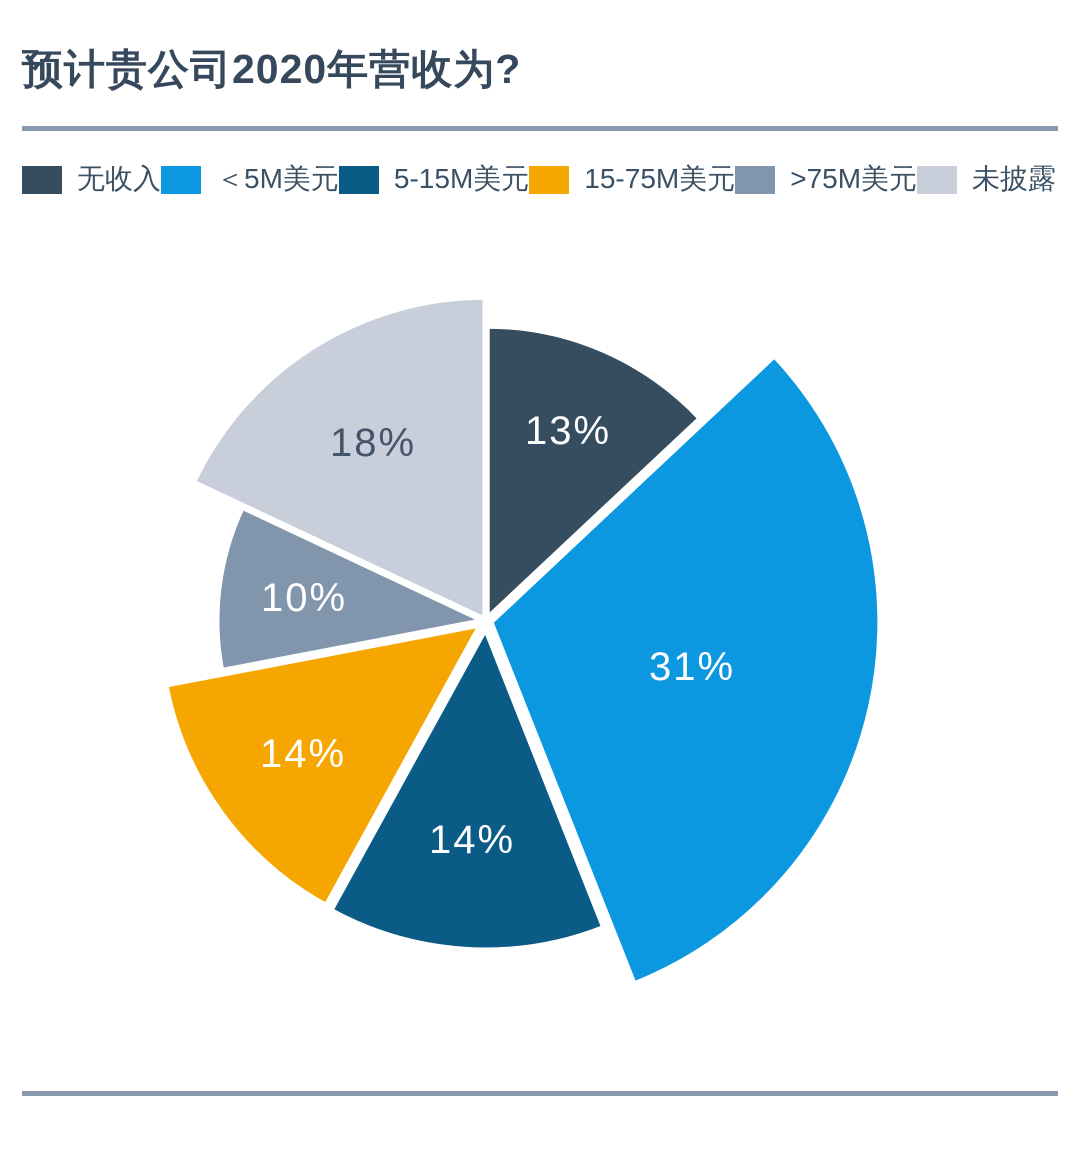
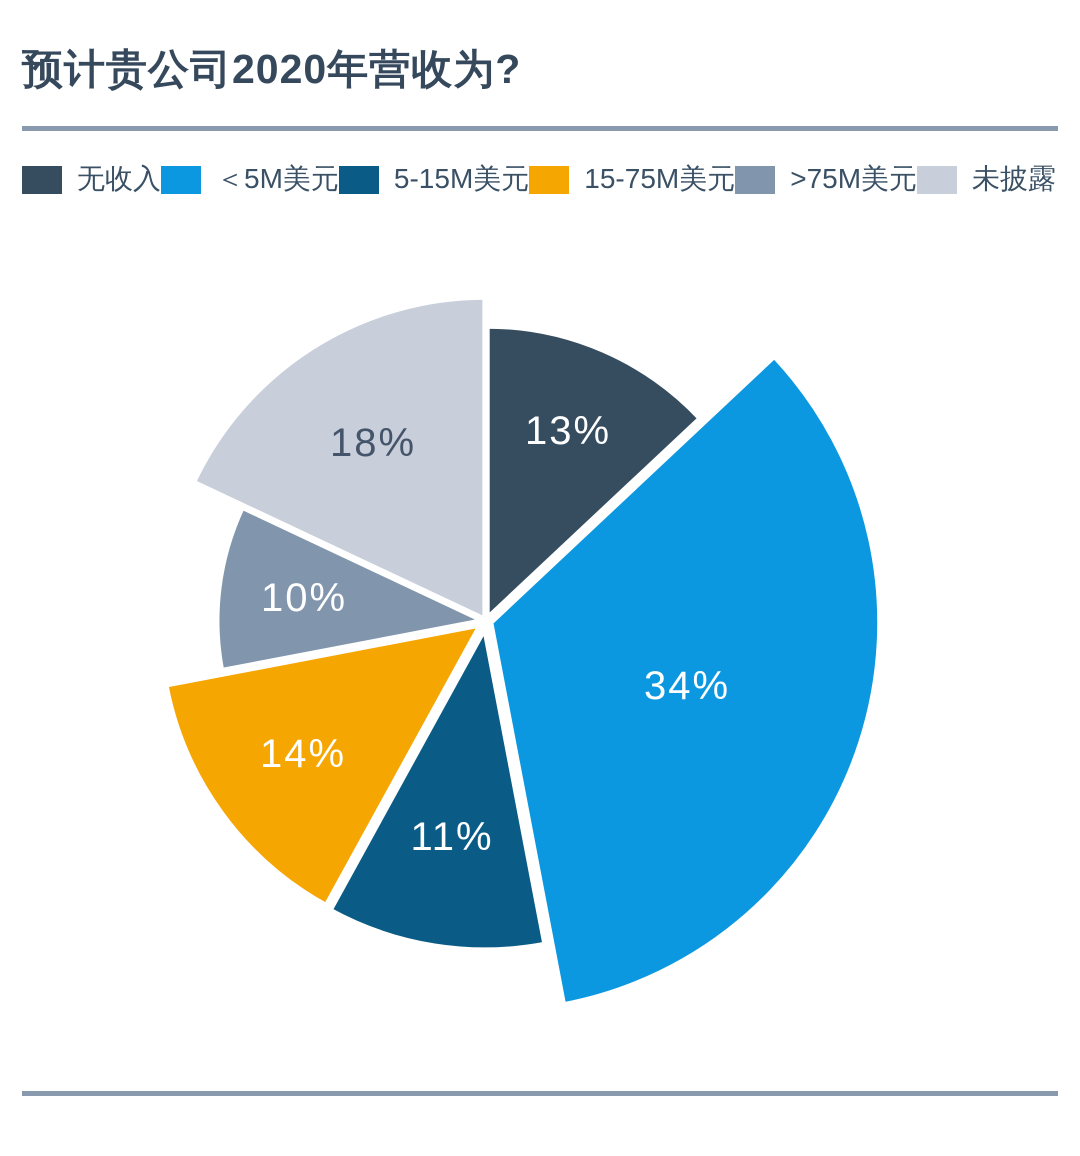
＜5M美元: 31% -> 34%
5-15M美元: 14% -> 11%
